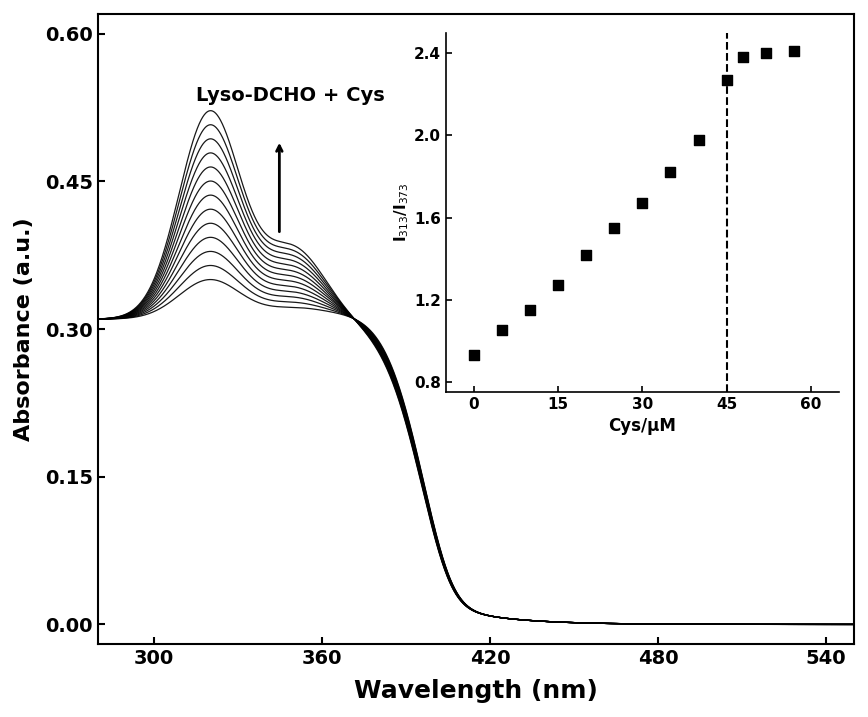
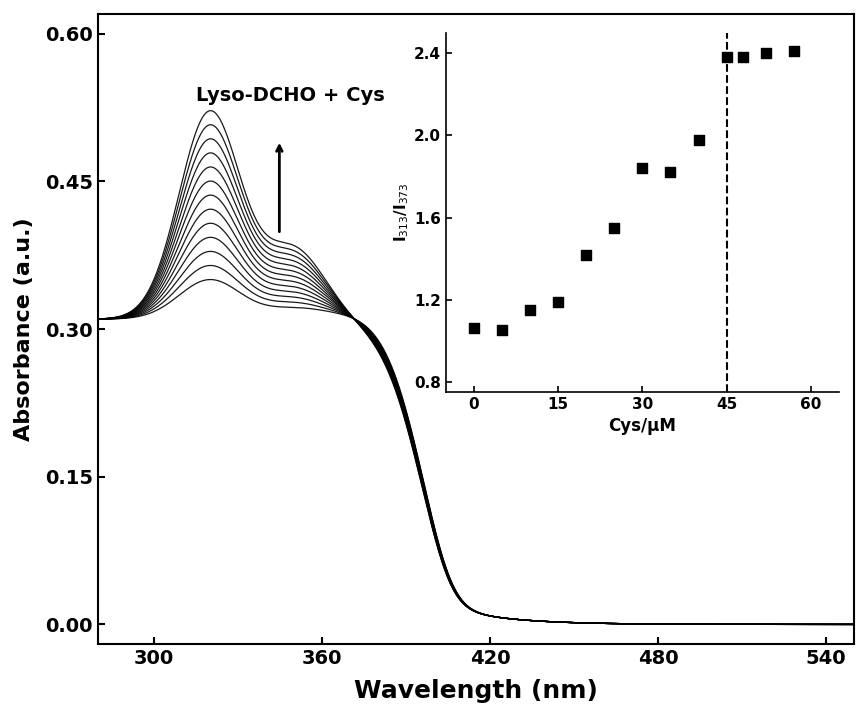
0: 0.93 -> 1.06
15: 1.27 -> 1.19
30: 1.67 -> 1.84
45: 2.27 -> 2.38
